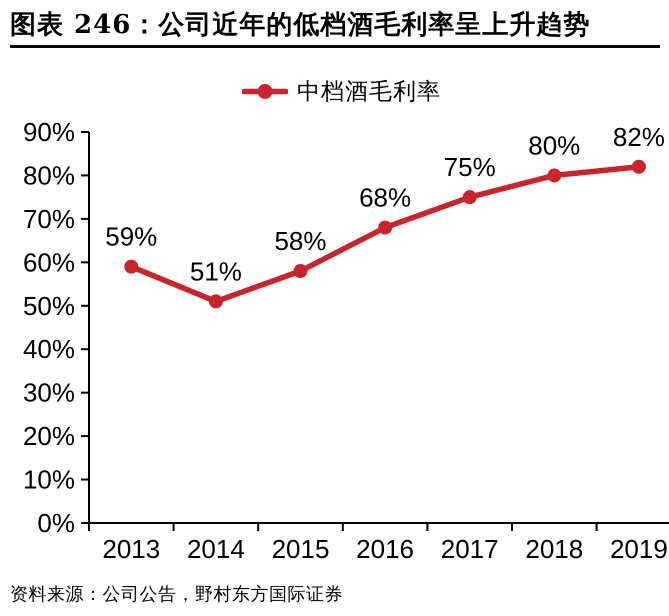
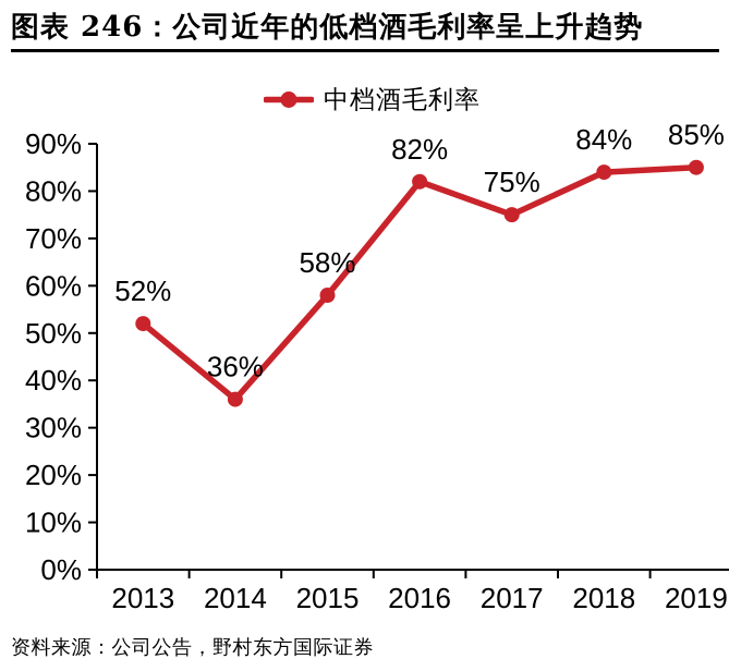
2013: 59% -> 52%
2014: 51% -> 36%
2016: 68% -> 82%
2018: 80% -> 84%
2019: 82% -> 85%
